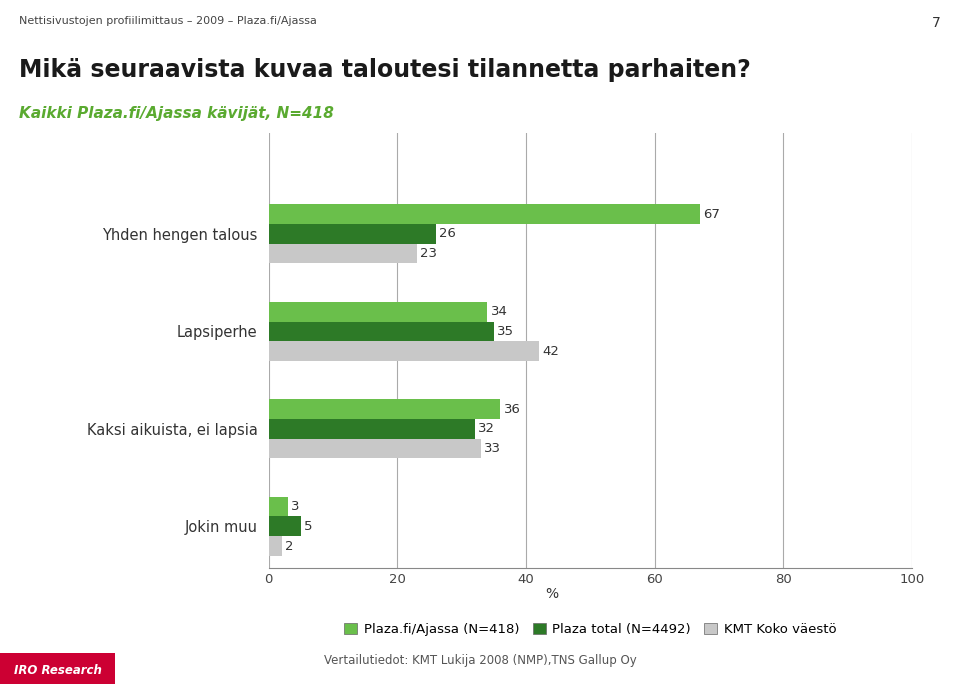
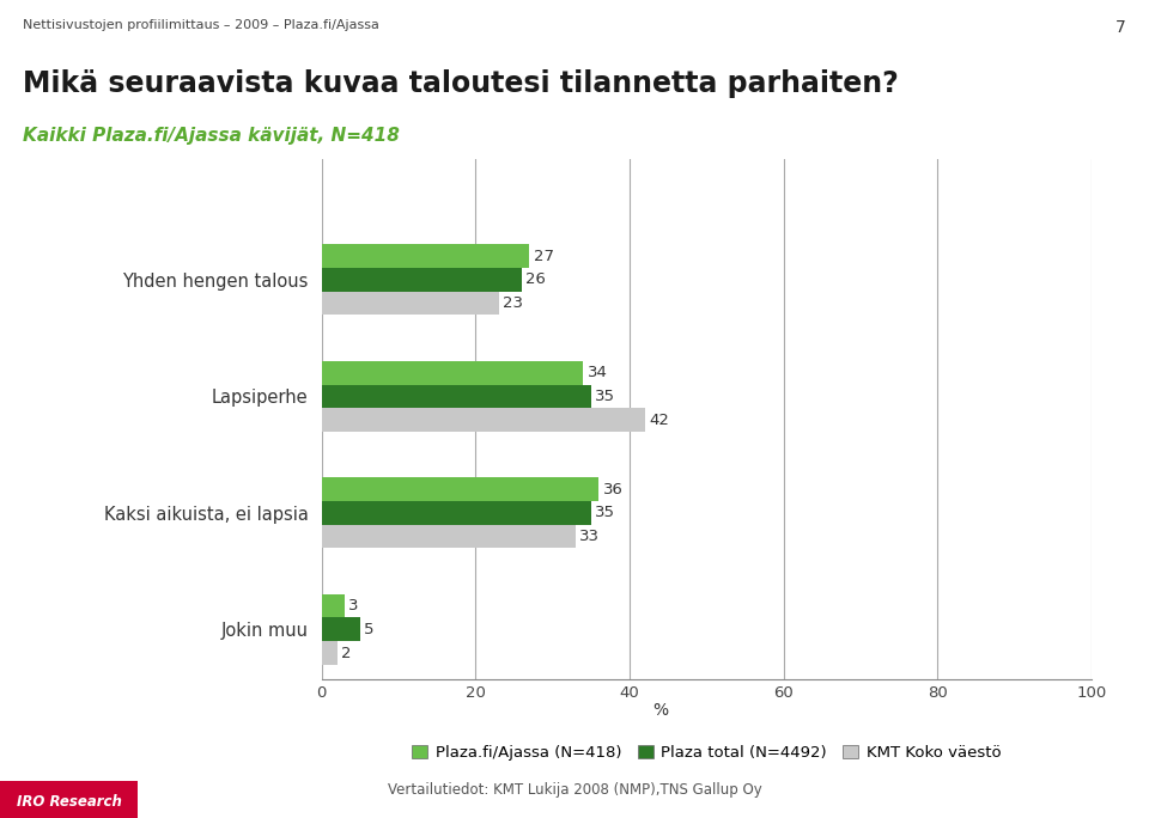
Plaza.fi/Ajassa (N=418)/Yhden hengen talous: 67 -> 27
Plaza total (N=4492)/Kaksi aikuista, ei lapsia: 32 -> 35
